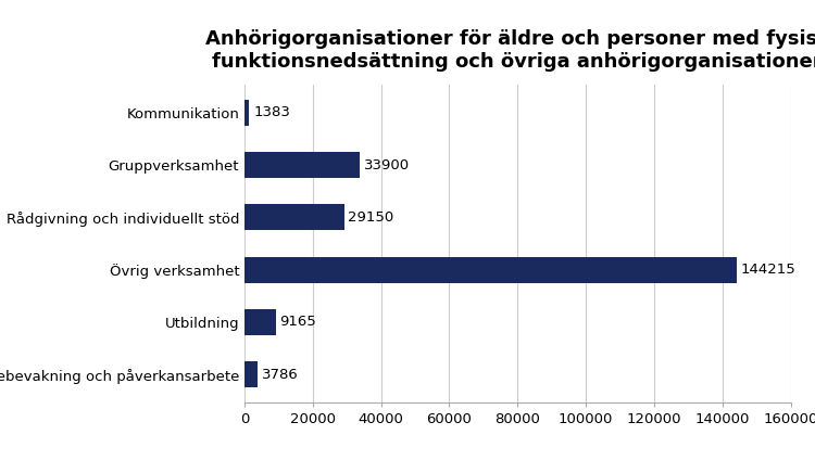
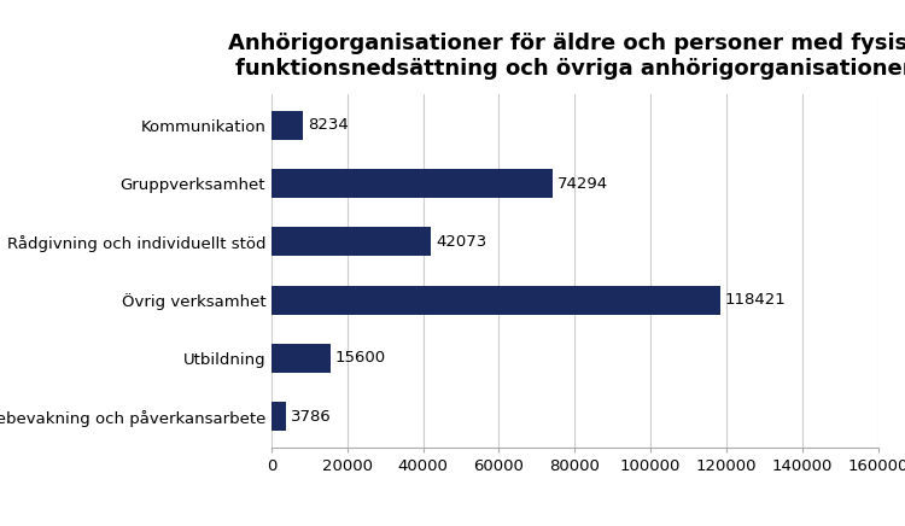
Kommunikation: 1383 -> 8234
Gruppverksamhet: 33900 -> 74294
Rådgivning och individuellt stöd: 29150 -> 42073
Övrig verksamhet: 144215 -> 118421
Utbildning: 9165 -> 15600
